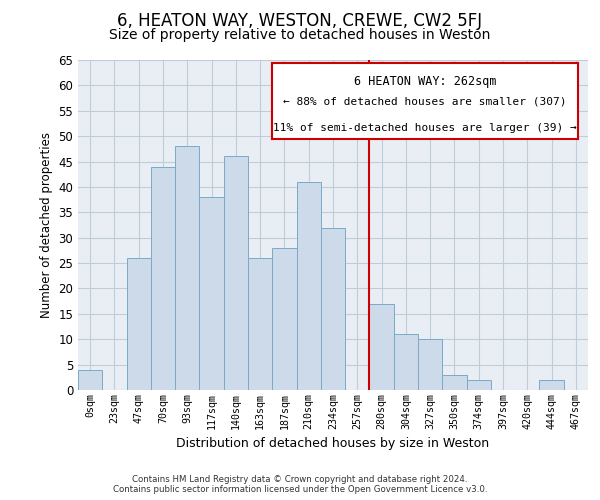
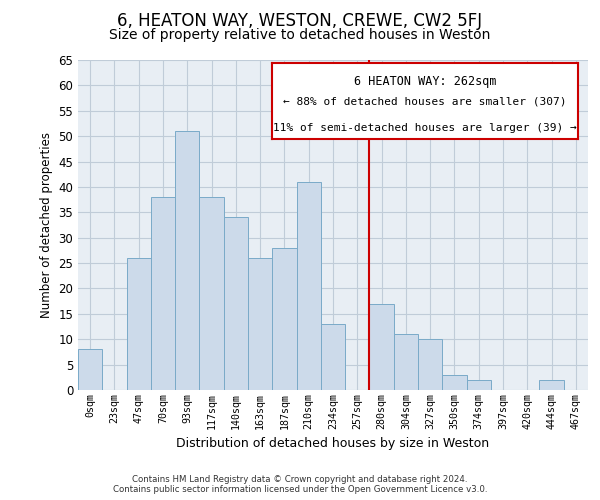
0sqm: 4 -> 8
70sqm: 44 -> 38
93sqm: 48 -> 51
140sqm: 46 -> 34
234sqm: 32 -> 13
